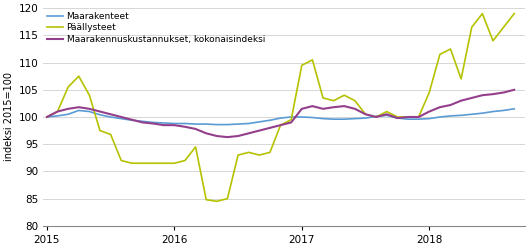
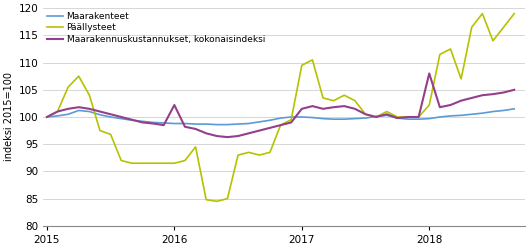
Maarakennuskustannukset, kokonaisindeksi/2016: 98.5 -> 102.2
Päällysteet/2018: 104.5 -> 102.2
Maarakennuskustannukset, kokonaisindeksi/2018: 101.0 -> 108.0
